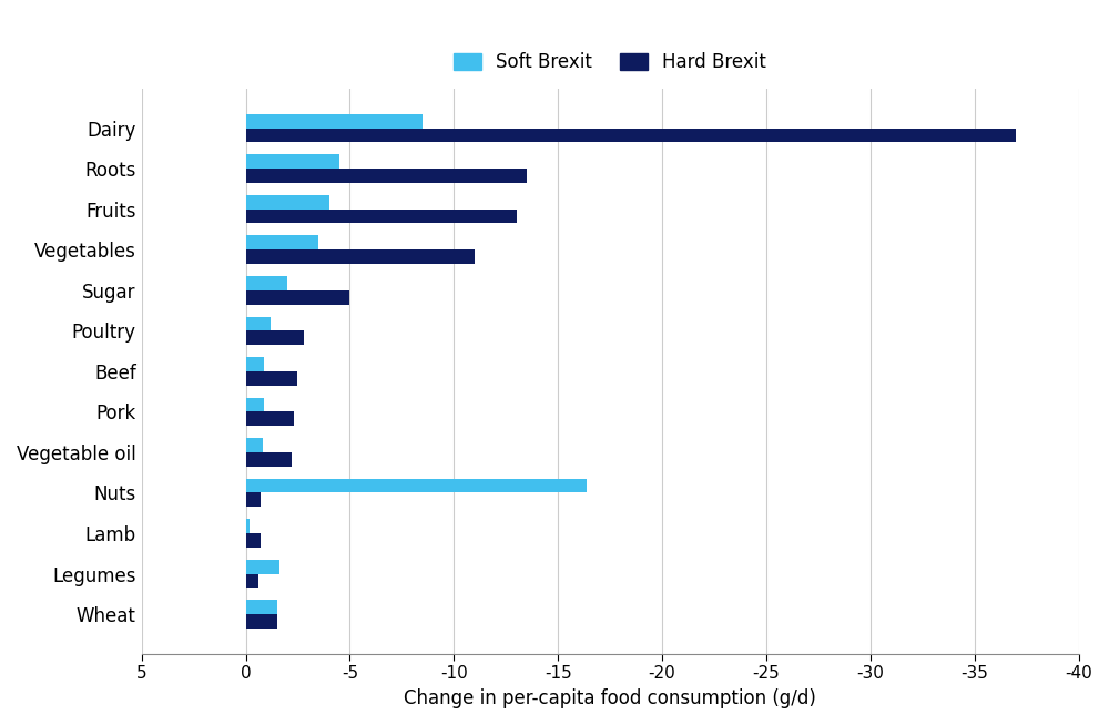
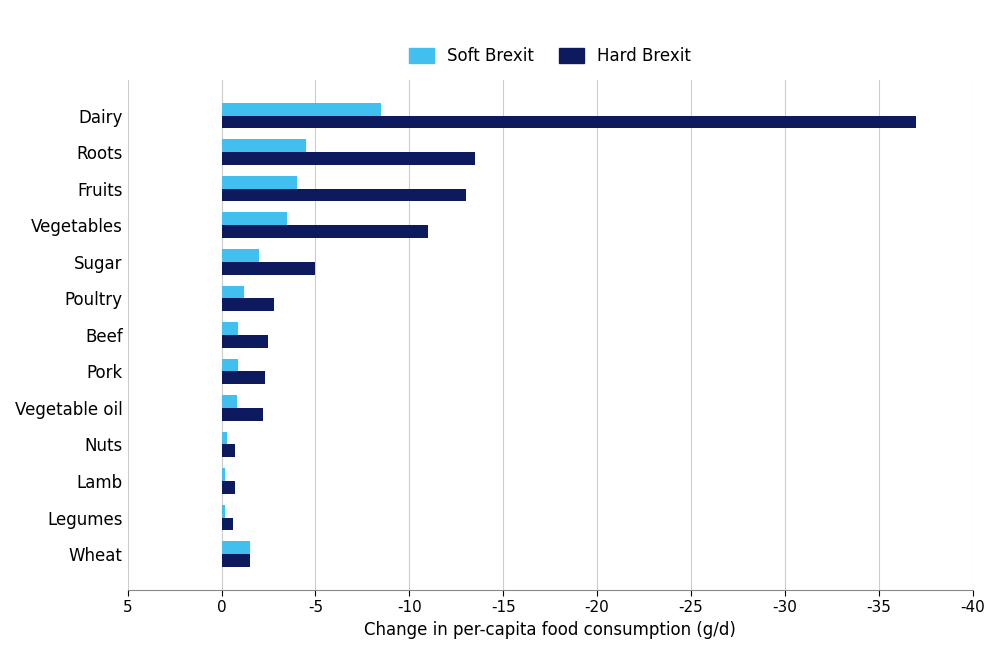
Soft Brexit/Nuts: -16.4 -> -0.3
Soft Brexit/Legumes: -1.6 -> -0.2
